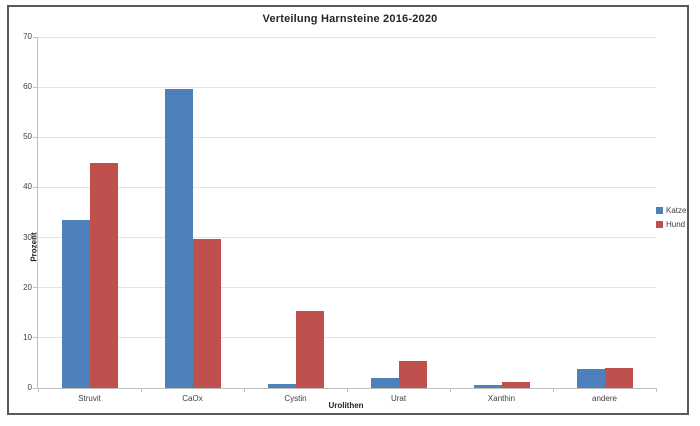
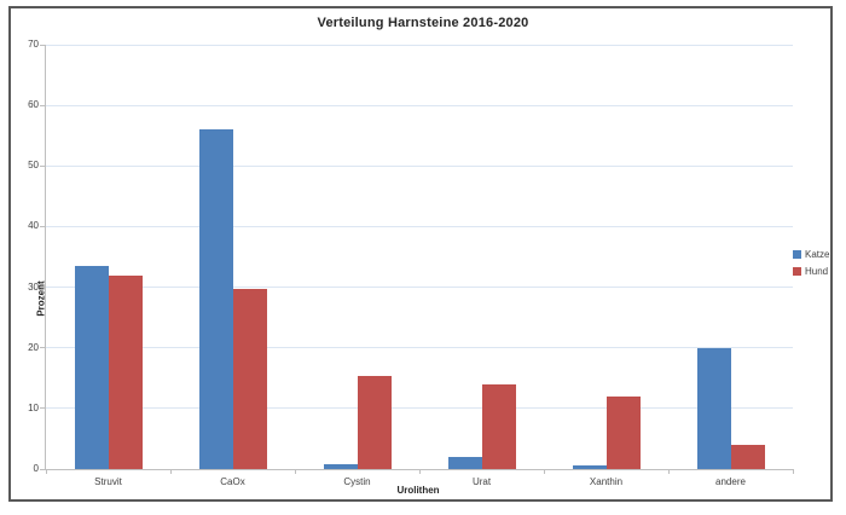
Hund/Struvit: 45 -> 32
Katze/CaOx: 60 -> 56
Hund/Urat: 5 -> 14
Hund/Xanthin: 1 -> 12
Katze/andere: 4 -> 20
